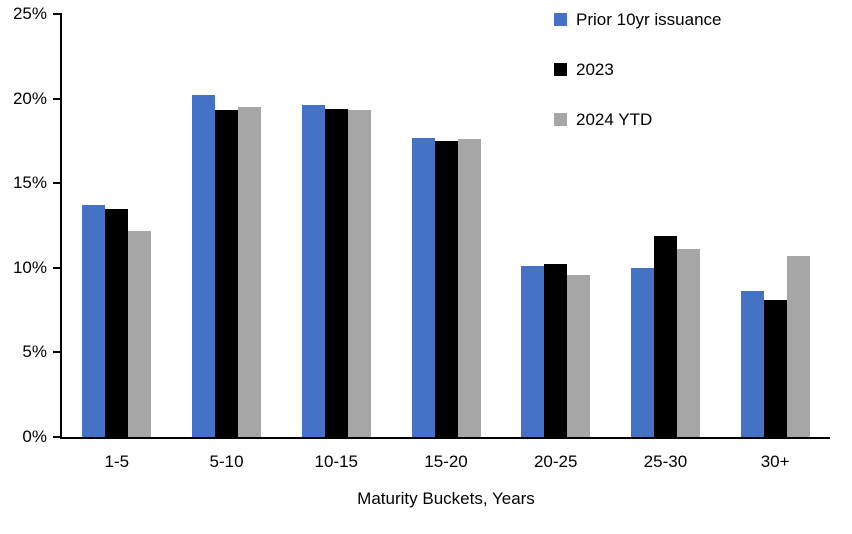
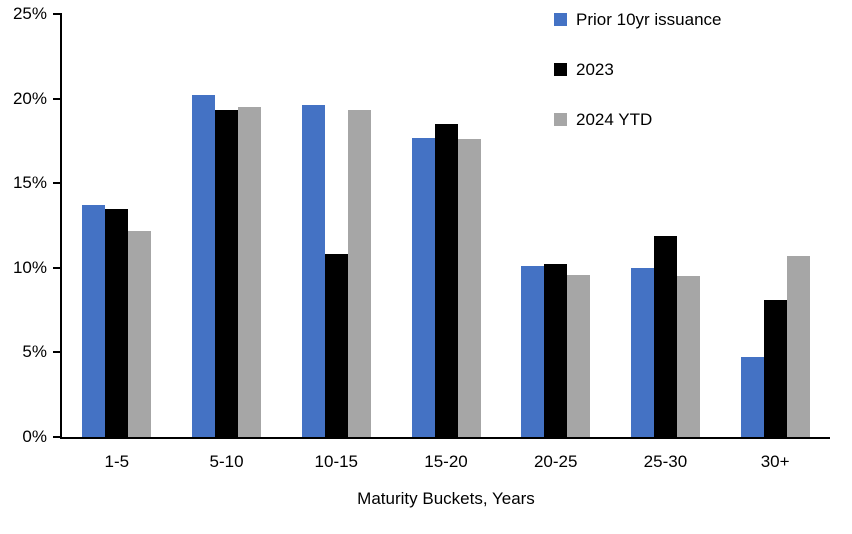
2023/10-15: 19.4% -> 10.8%
2023/15-20: 17.5% -> 18.5%
2024 YTD/25-30: 11.1% -> 9.5%
Prior 10yr issuance/30+: 8.6% -> 4.7%
